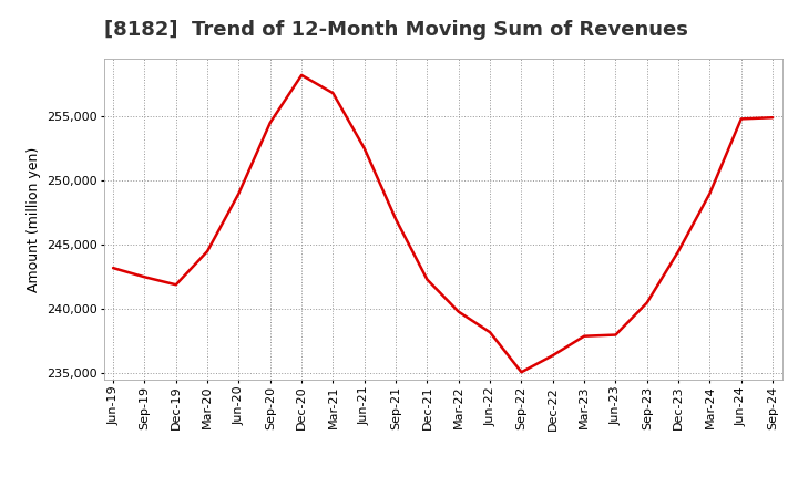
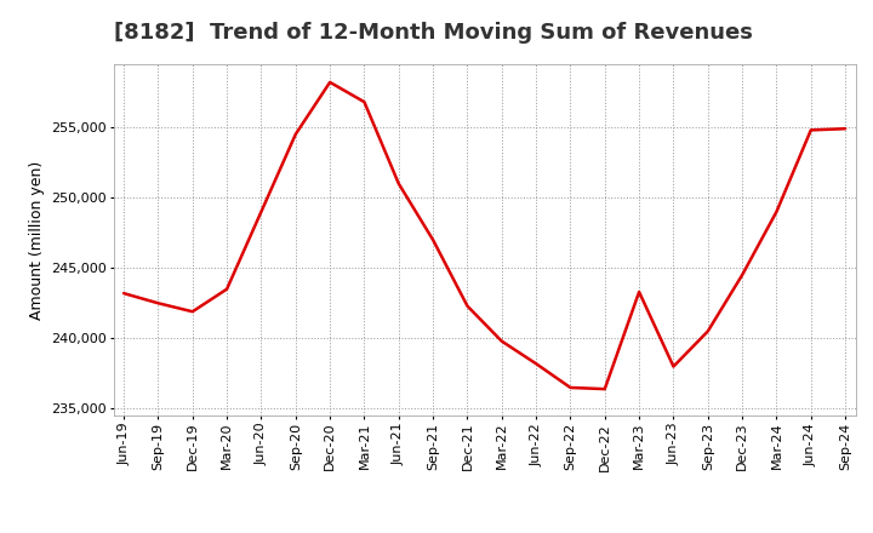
Mar-20: 244,500 -> 243,500
Jun-21: 252,500 -> 251,000
Sep-22: 235,100 -> 236,500
Mar-23: 237,900 -> 243,300
